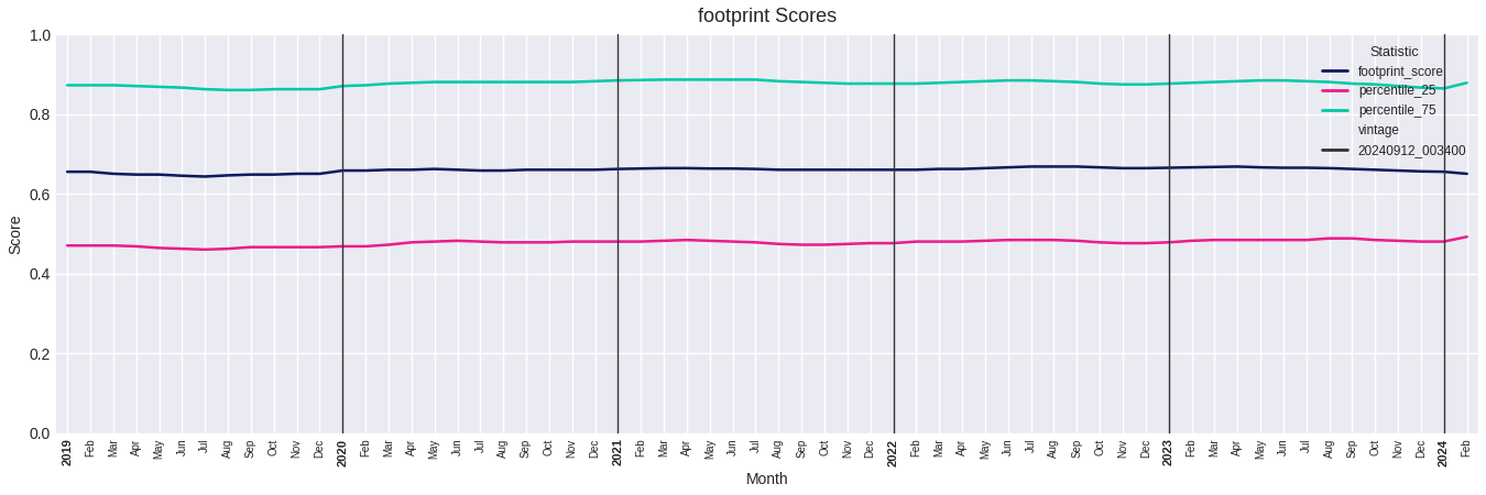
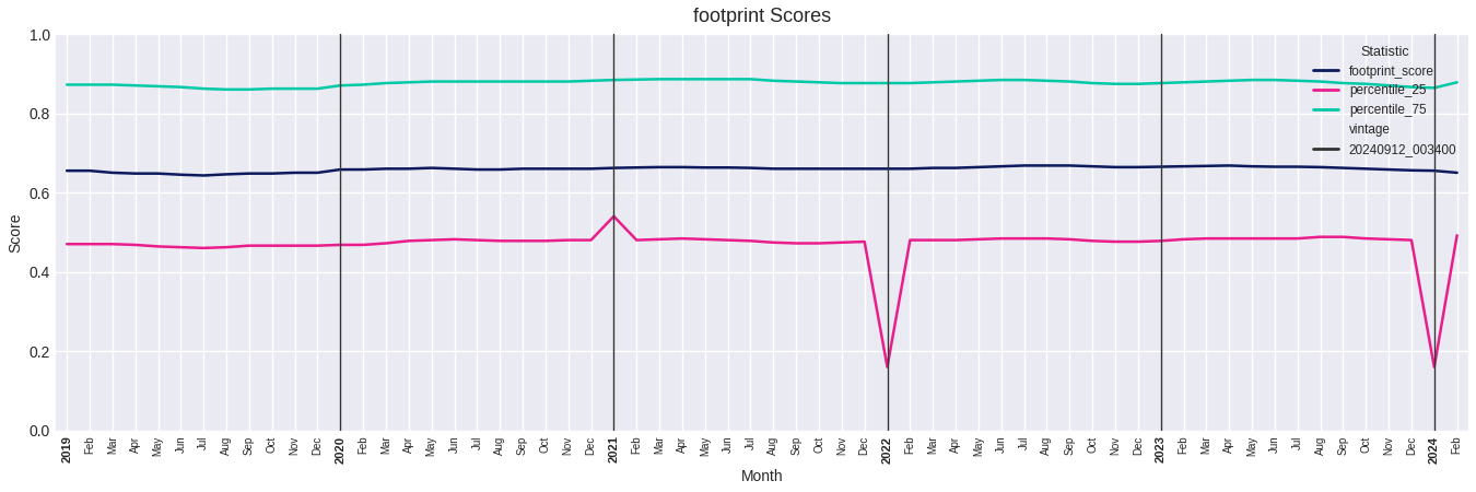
percentile_25/2021: 0.480 -> 0.540
percentile_25/2022: 0.476 -> 0.160
percentile_25/2024: 0.480 -> 0.160
